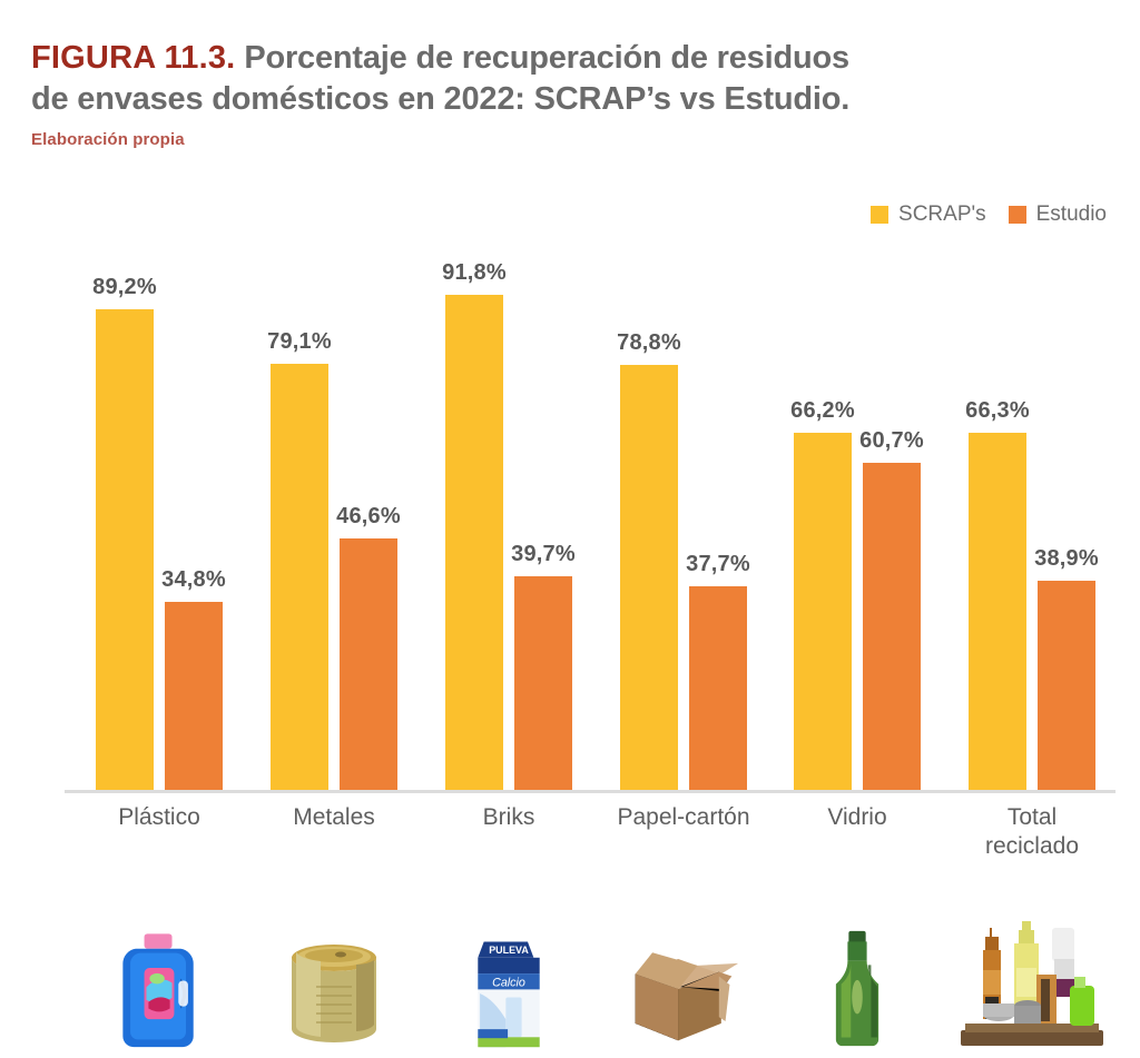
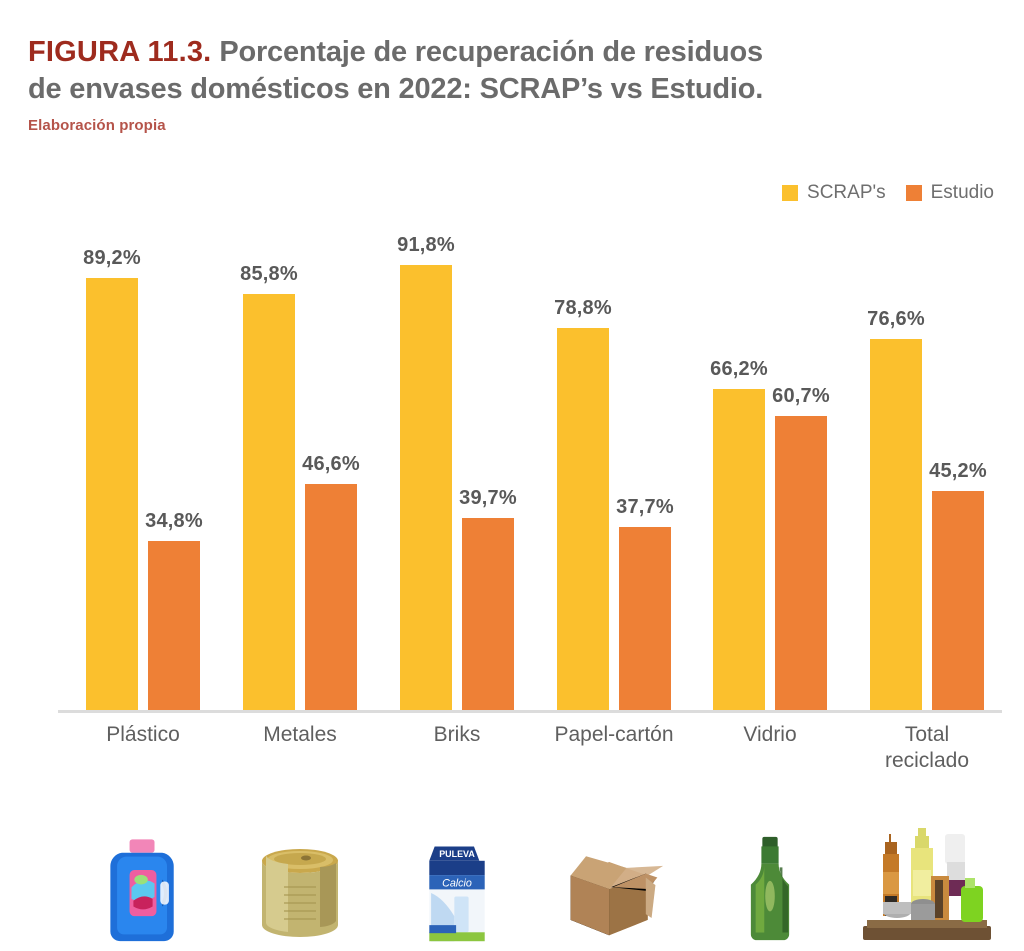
SCRAP's/Metales: 79,1% -> 85,8%
SCRAP's/Total reciclado: 66,3% -> 76,6%
Estudio/Total reciclado: 38,9% -> 45,2%
